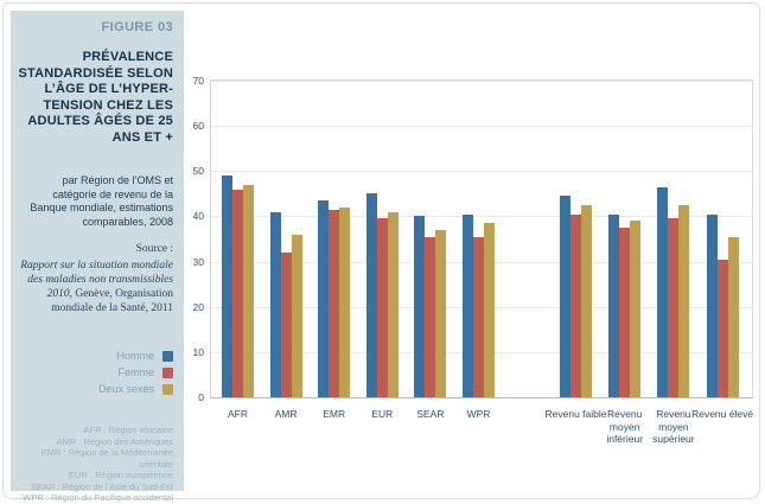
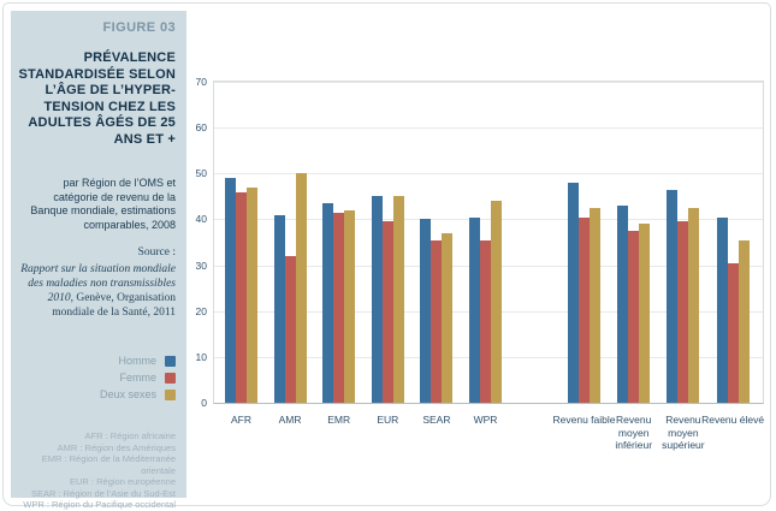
Deux sexes/AMR: 36 -> 50
Deux sexes/EUR: 41 -> 45
Deux sexes/WPR: 38 -> 44
Homme/Revenu faible: 44 -> 48
Homme/Revenu moyen inférieur: 40 -> 43
